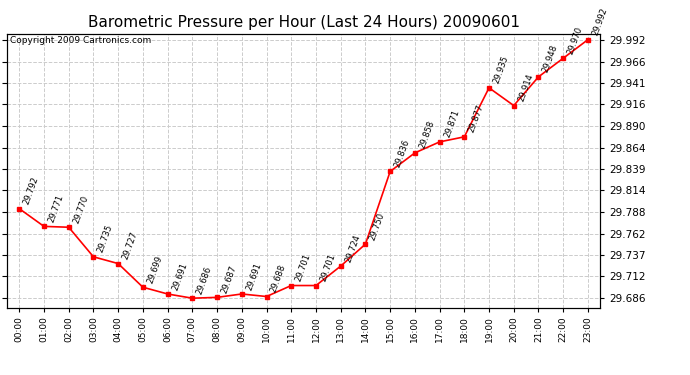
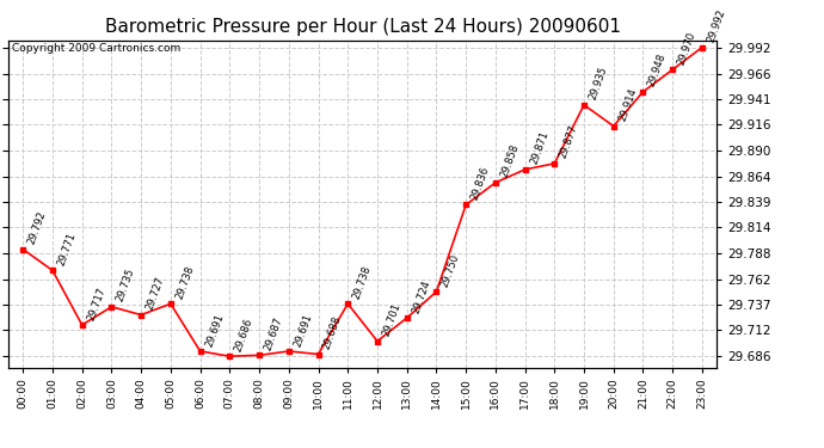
02:00: 29.770 -> 29.717
05:00: 29.699 -> 29.738
11:00: 29.701 -> 29.738
